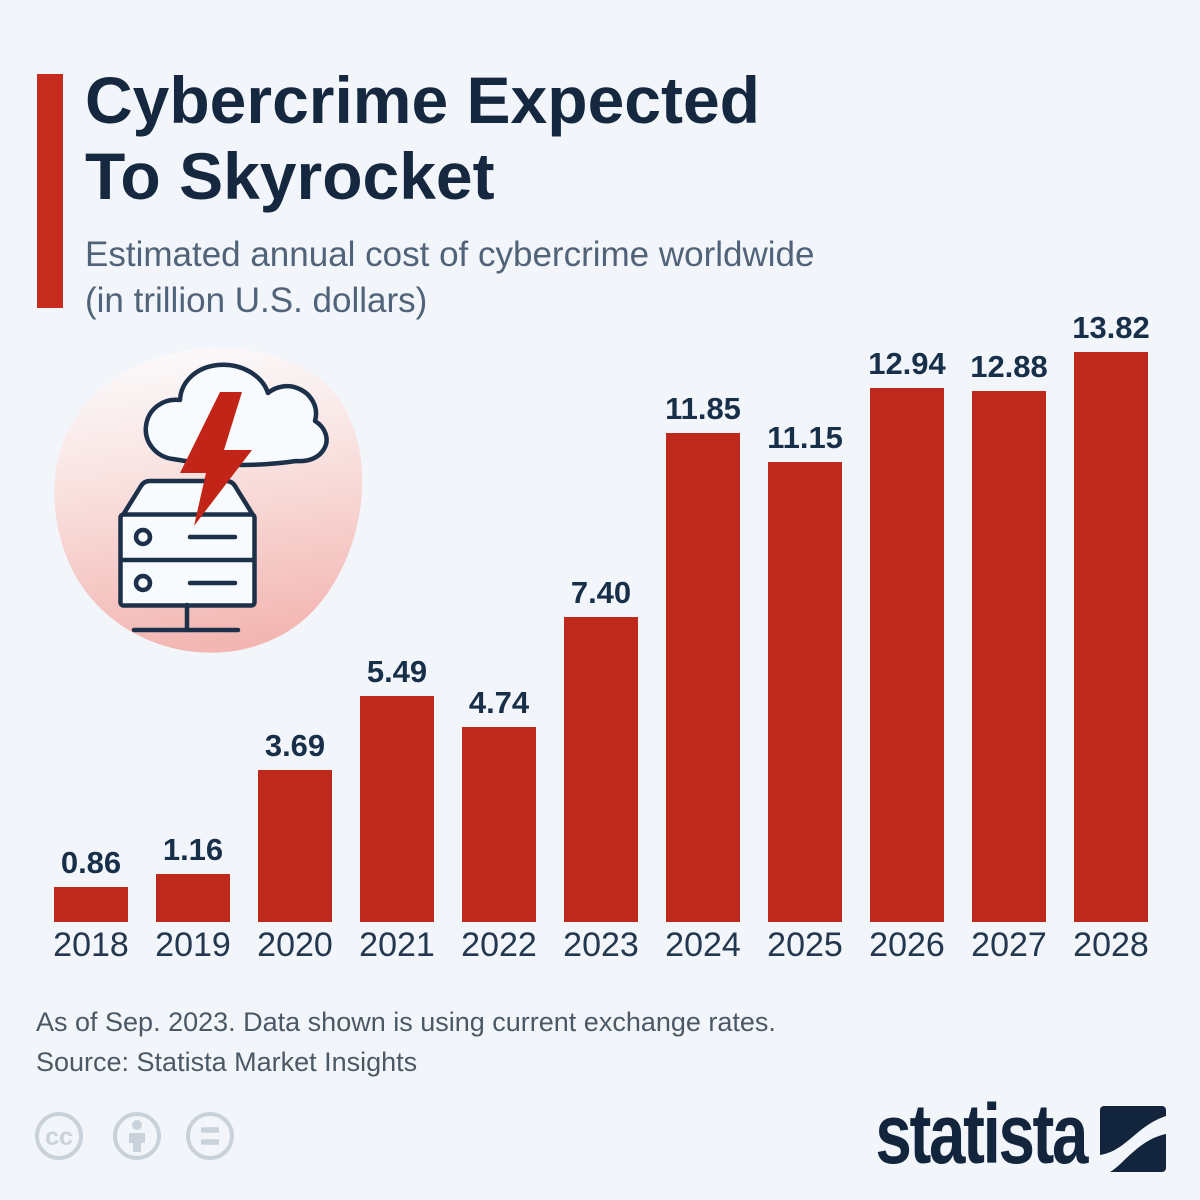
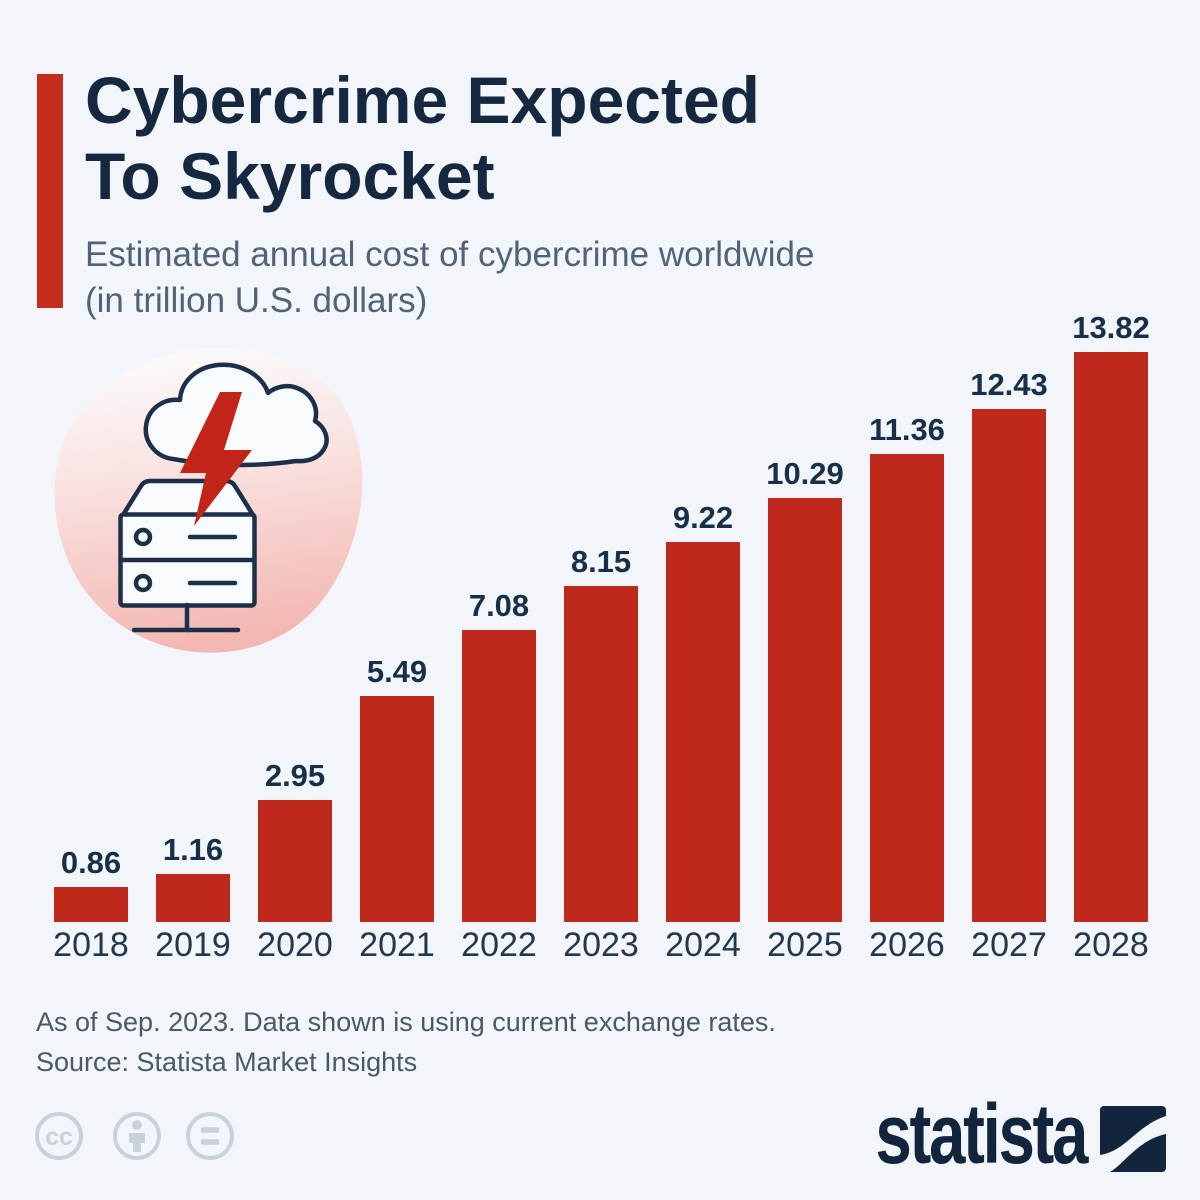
2020: 3.69 -> 2.95
2022: 4.74 -> 7.08
2023: 7.40 -> 8.15
2024: 11.85 -> 9.22
2025: 11.15 -> 10.29
2026: 12.94 -> 11.36
2027: 12.88 -> 12.43
